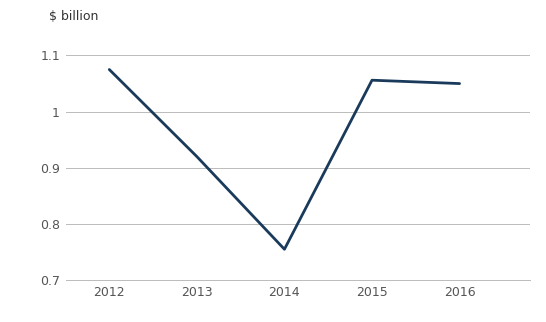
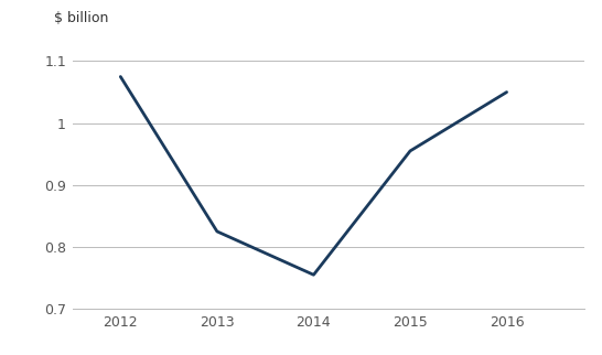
2013: 0.920 -> 0.825
2015: 1.056 -> 0.955
